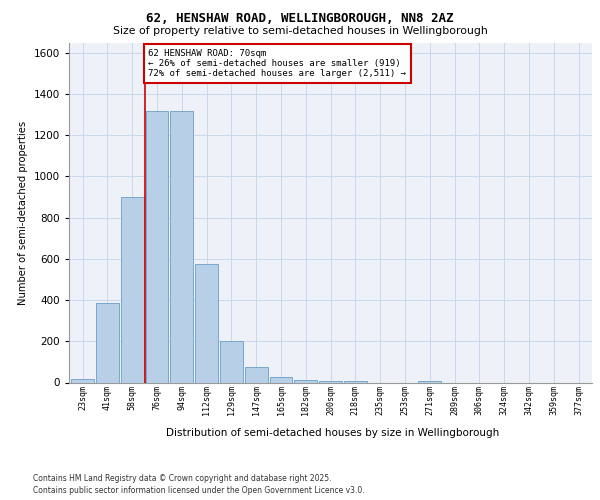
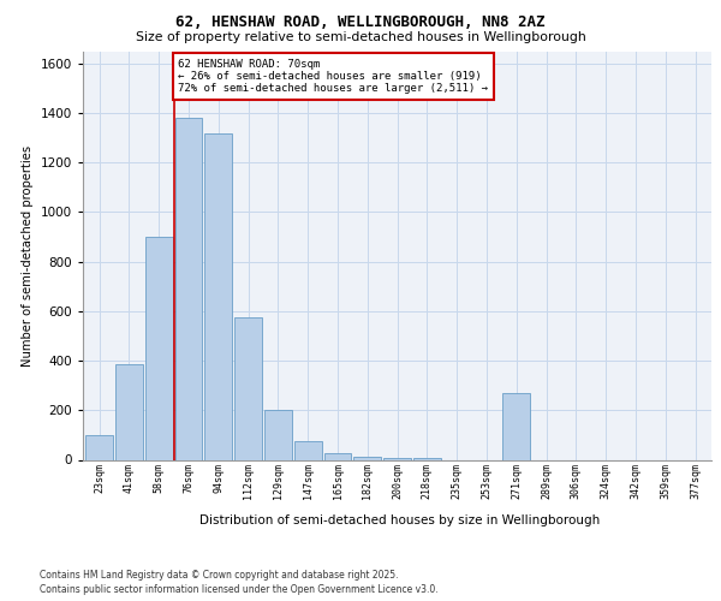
23sqm: 15 -> 100
76sqm: 1320 -> 1380
271sqm: 8 -> 270
